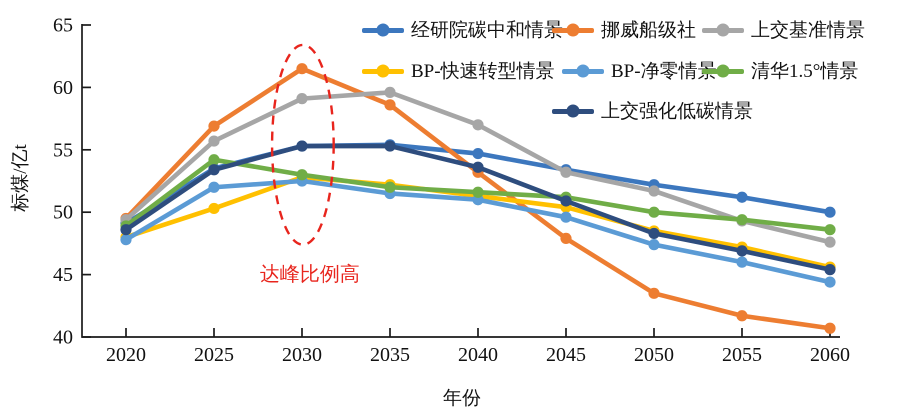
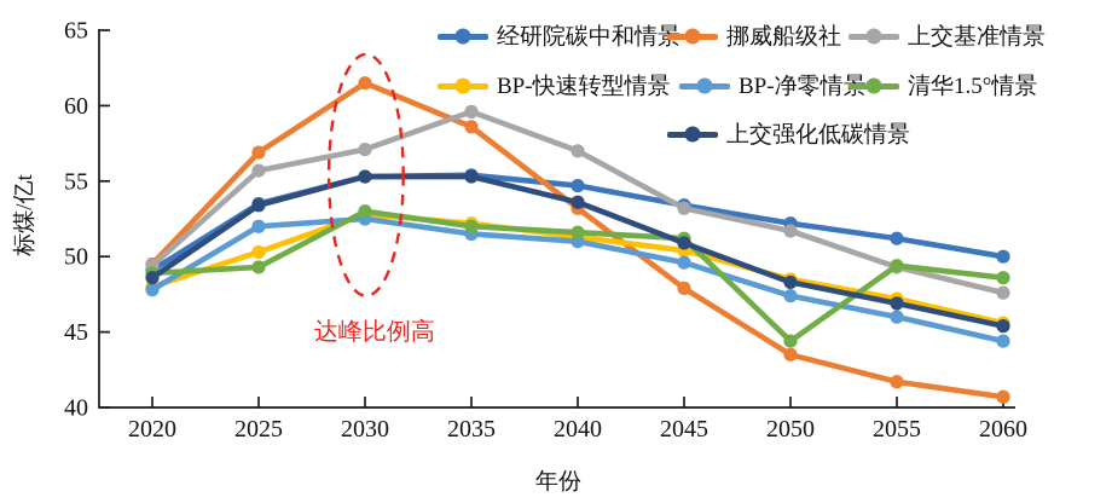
清华1.5°情景/2025: 54.2 -> 49.3
上交基准情景/2030: 59.1 -> 57.1
清华1.5°情景/2050: 50.0 -> 44.4
